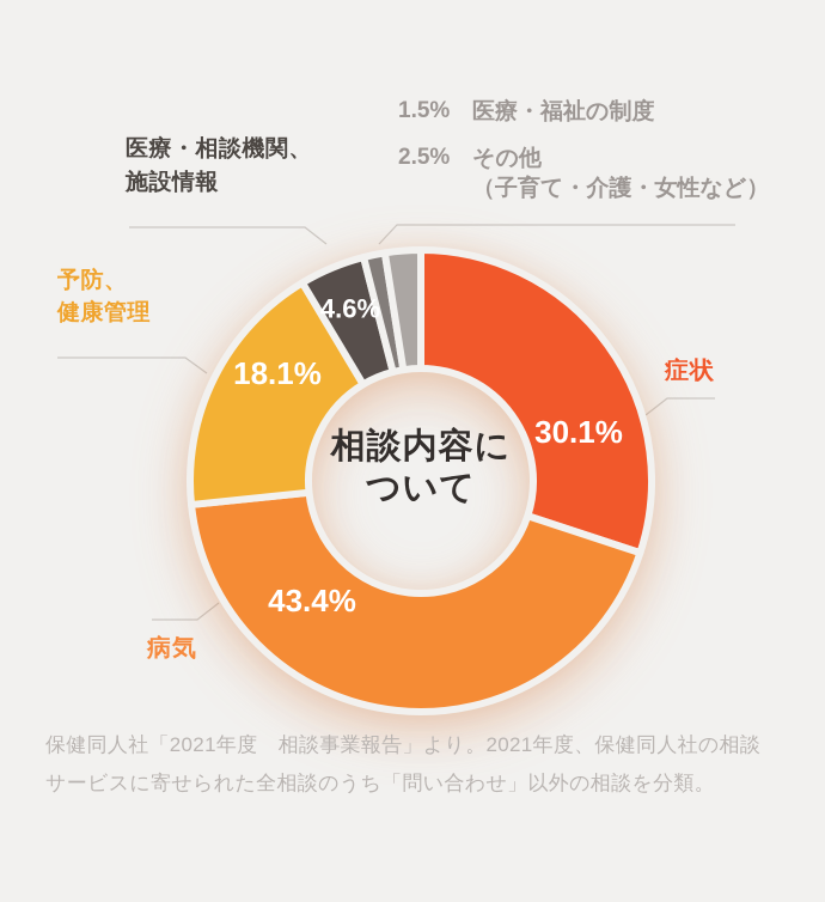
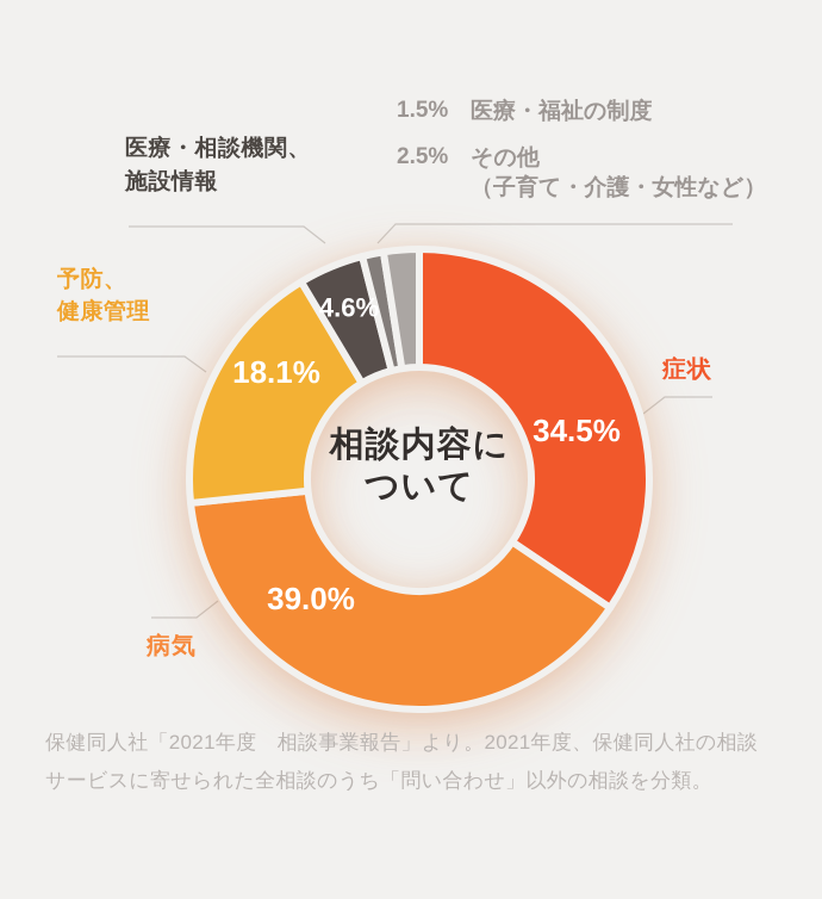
症状: 30.1% -> 34.5%
病気: 43.4% -> 39.0%
